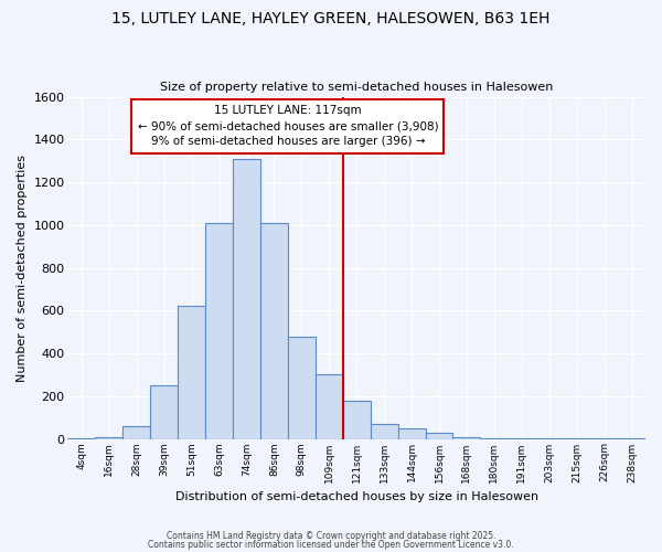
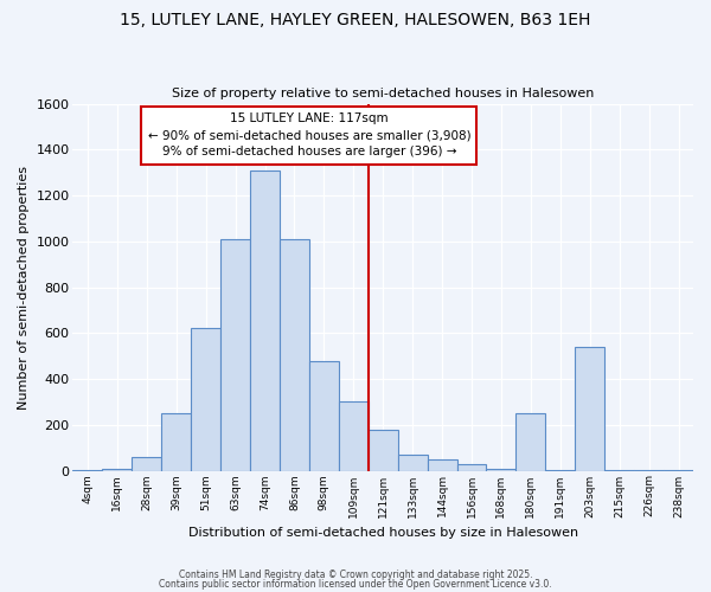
180sqm: 0 -> 250
203sqm: 0 -> 540
